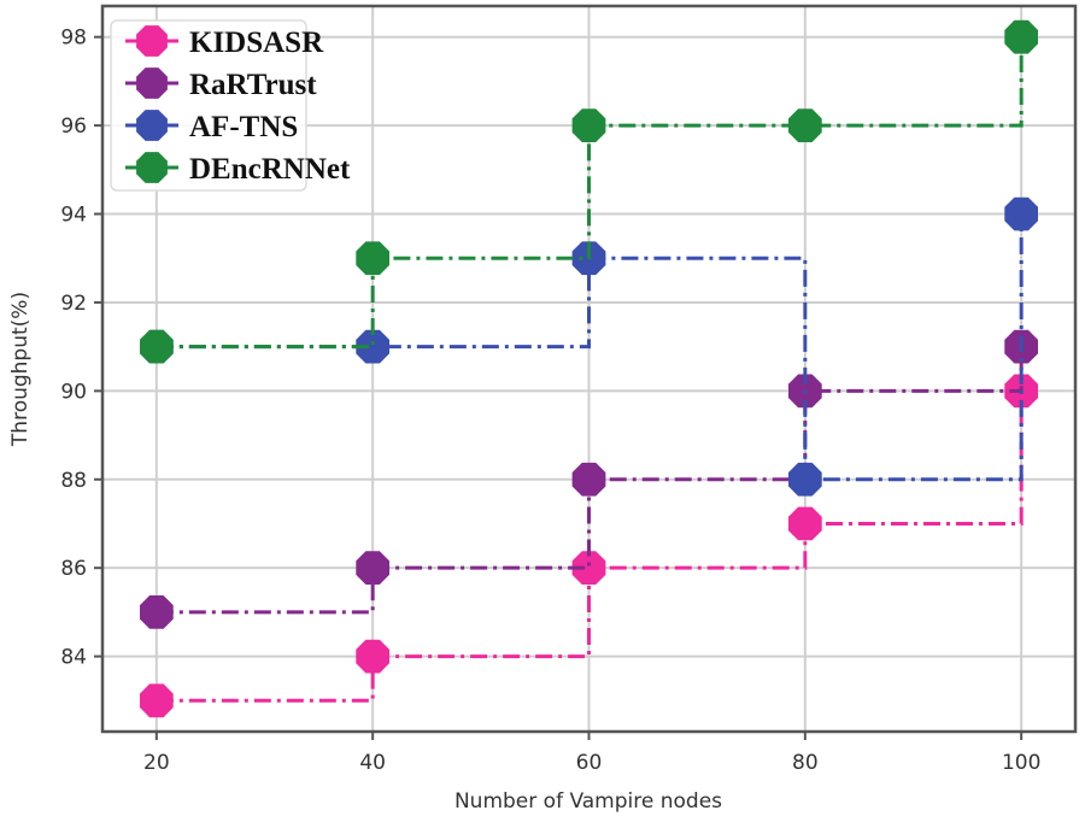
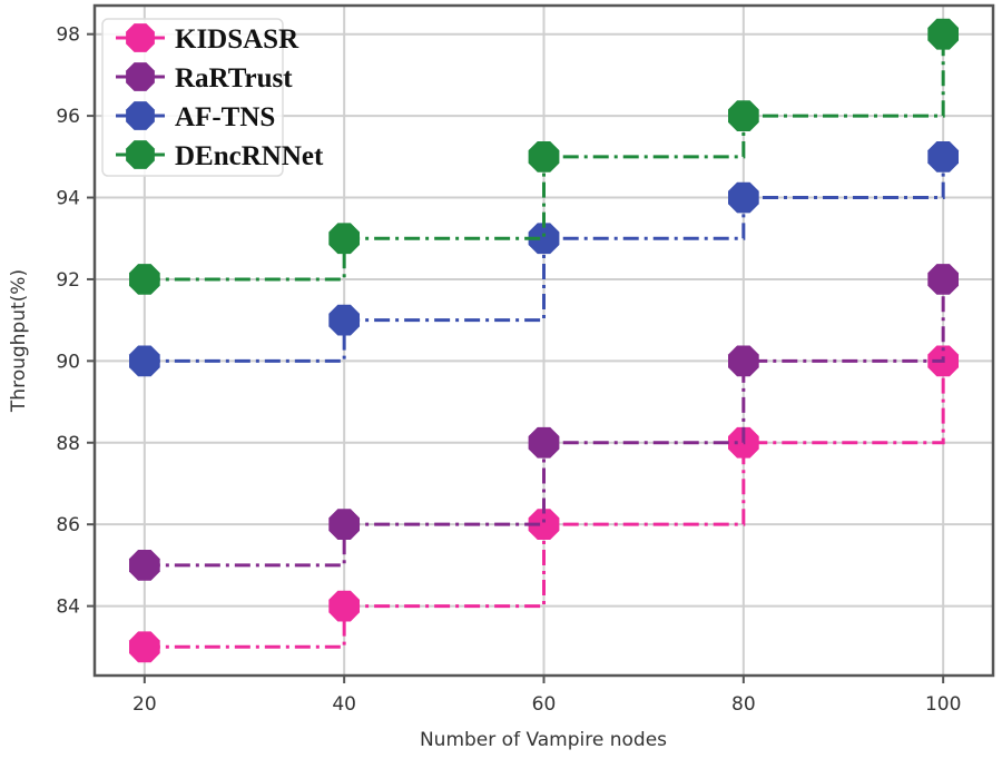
AF-TNS/20: 91 -> 90
DEncRNNet/20: 91 -> 92
DEncRNNet/60: 96 -> 95
KIDSASR/80: 87 -> 88
AF-TNS/80: 88 -> 94
RaRTrust/100: 91 -> 92
AF-TNS/100: 94 -> 95
